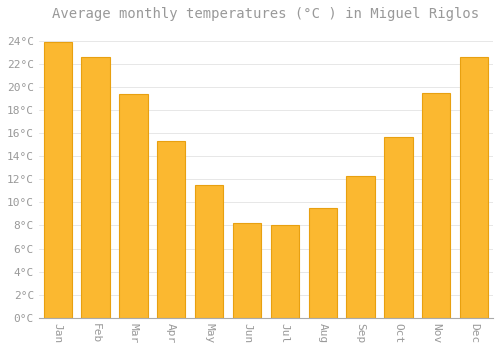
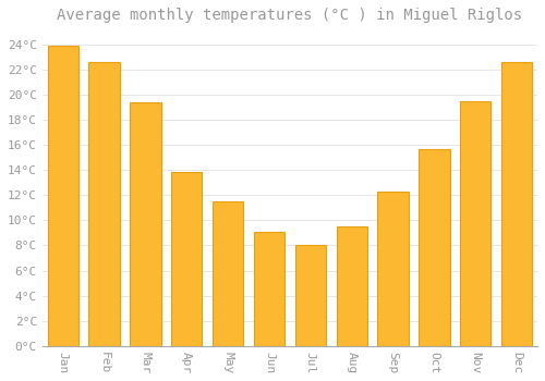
Apr: 15.3°C -> 13.8°C
Jun: 8.2°C -> 9.1°C
